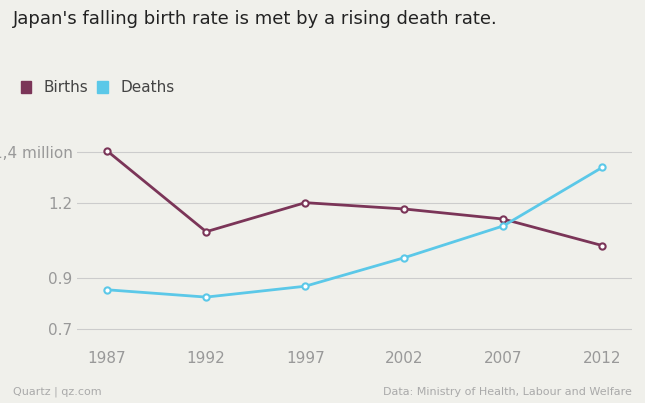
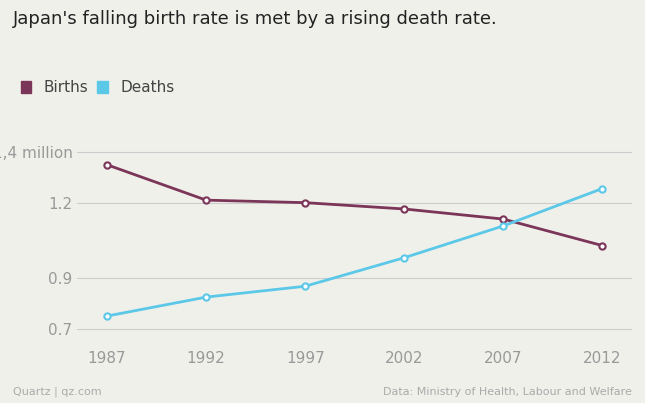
Births/1987: 1.405 -> 1.350
Deaths/1987: 0.855 -> 0.751
Births/1992: 1.085 -> 1.210
Deaths/2012: 1.340 -> 1.256
